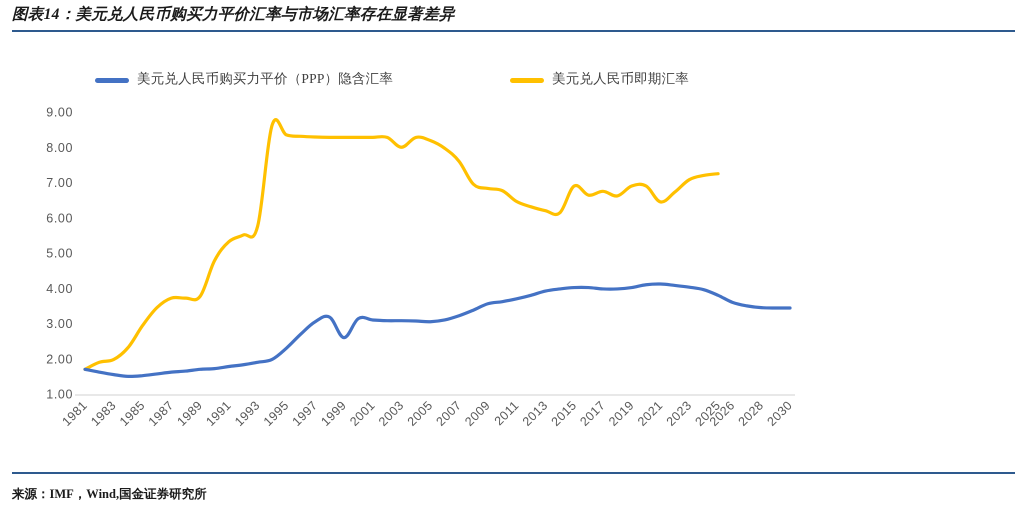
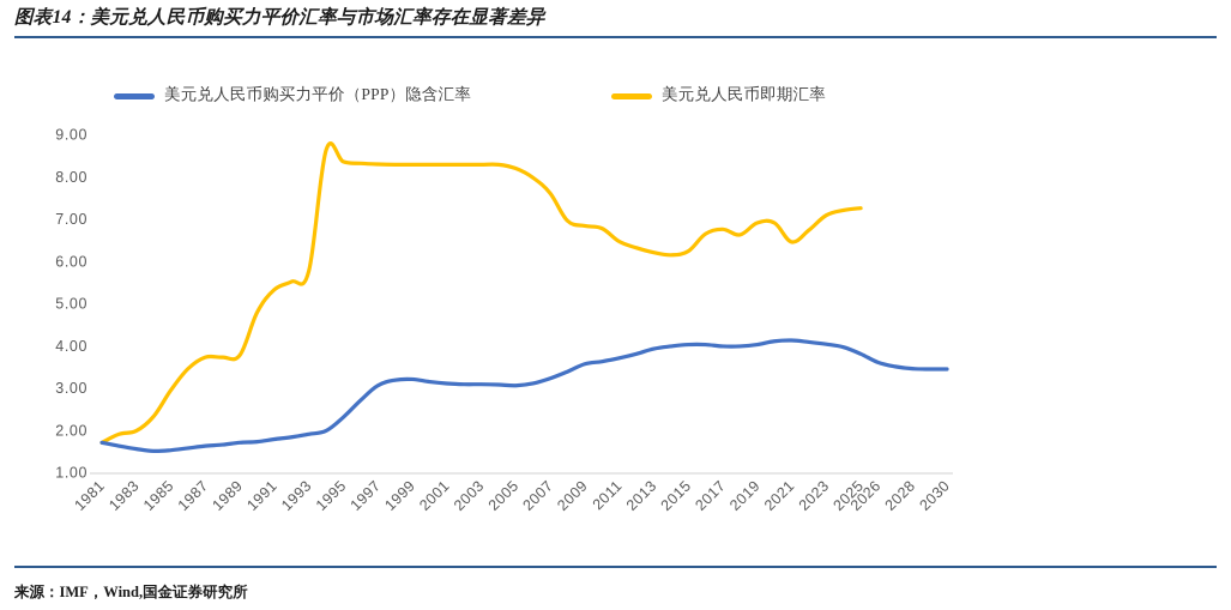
美元兑人民币购买力平价（PPP）隐含汇率/1999: 2.6 -> 3.2
美元兑人民币即期汇率/2003: 8.0 -> 8.3
美元兑人民币即期汇率/2015: 6.9 -> 6.2
